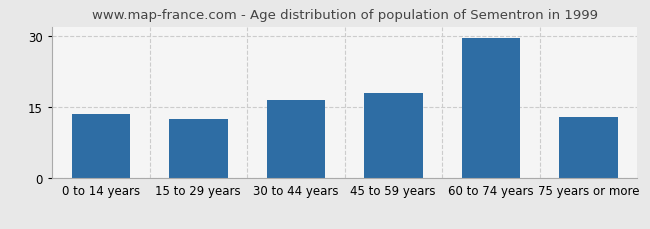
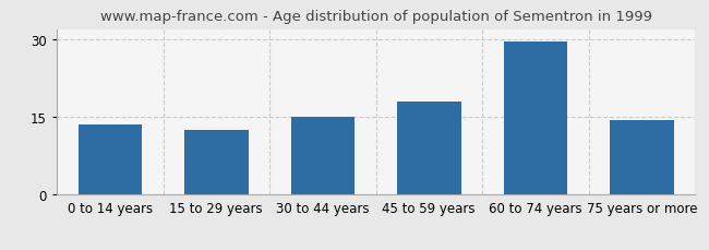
30 to 44 years: 16.5 -> 15.0
75 years or more: 13.0 -> 14.5
